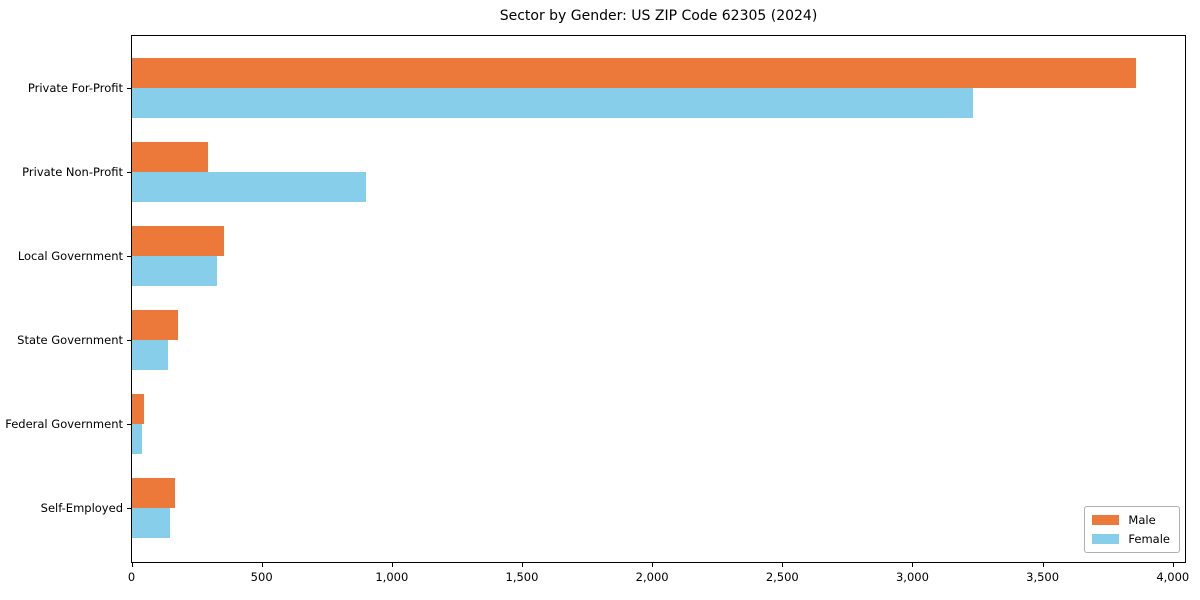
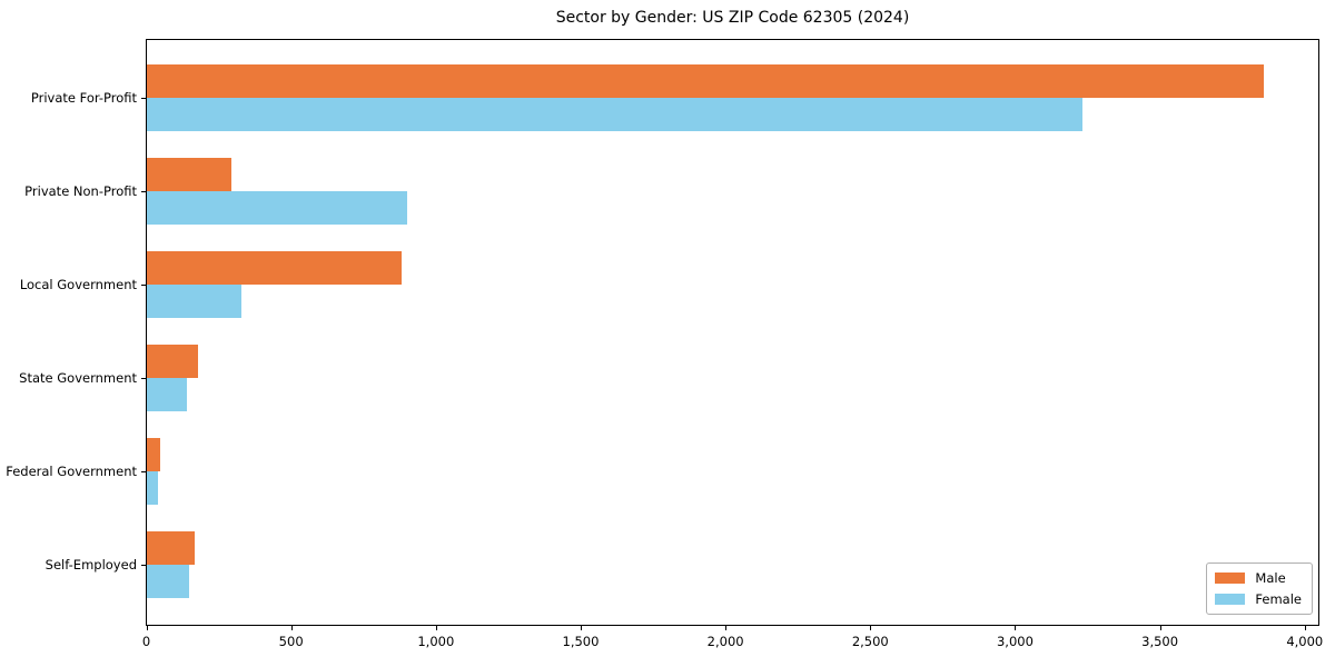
Male/Local Government: 360 -> 880
